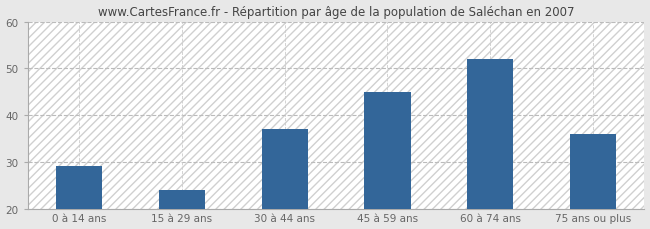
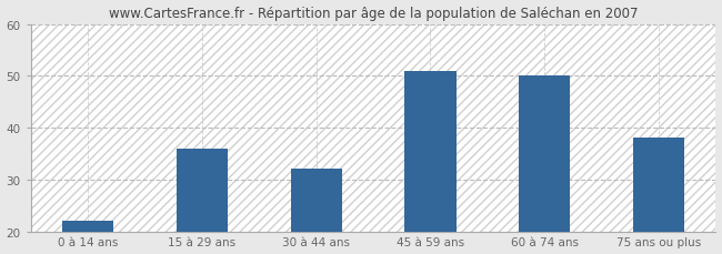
0 à 14 ans: 29 -> 22
15 à 29 ans: 24 -> 36
30 à 44 ans: 37 -> 32
45 à 59 ans: 45 -> 51
60 à 74 ans: 52 -> 50
75 ans ou plus: 36 -> 38
